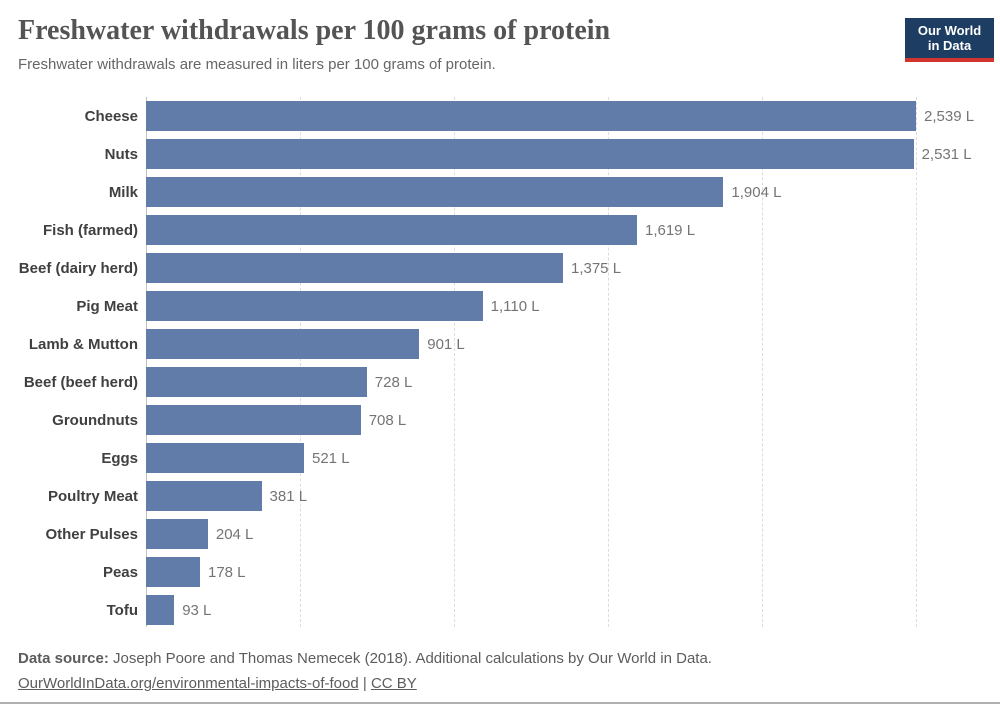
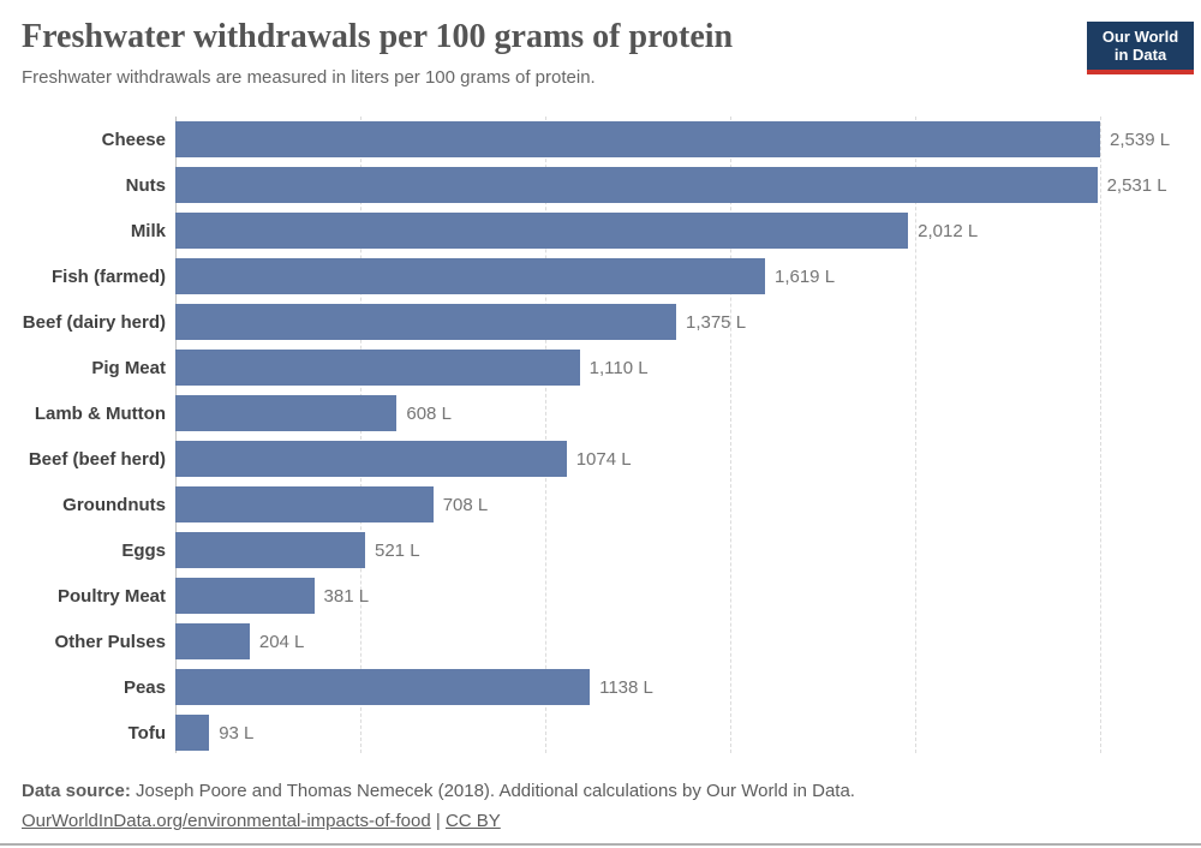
Milk: 1,904 -> 2,012
Lamb & Mutton: 901 -> 608
Beef (beef herd): 728 -> 1074
Peas: 178 -> 1138
